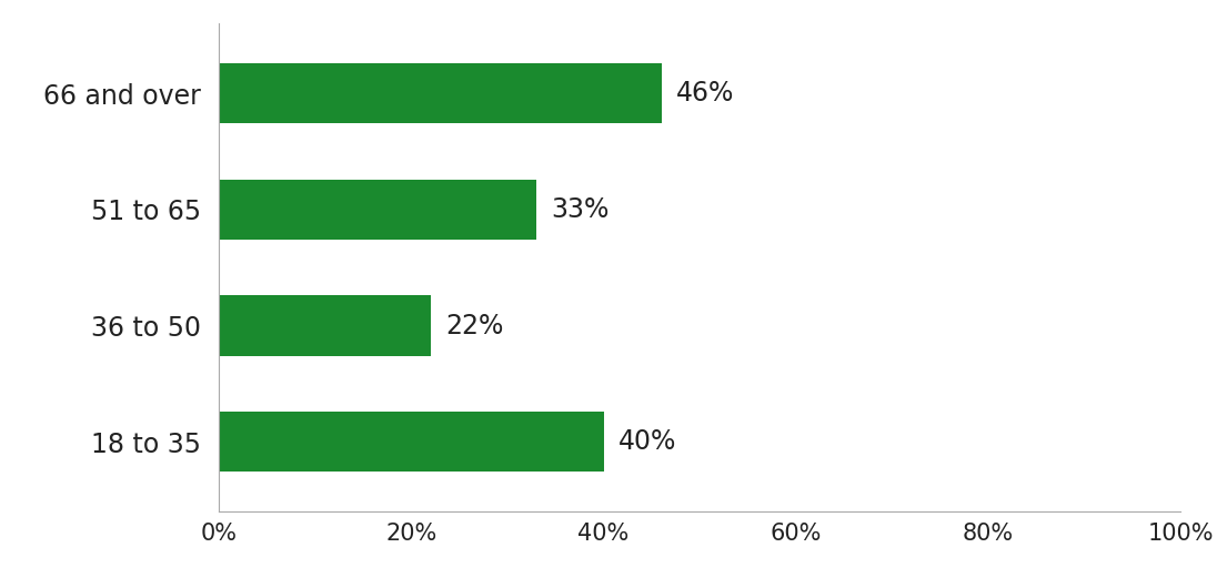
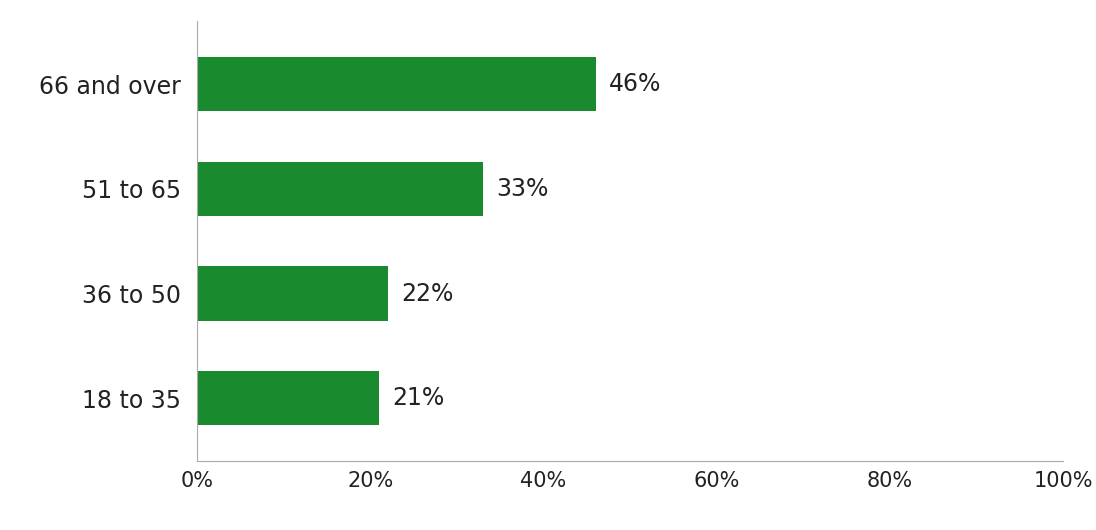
18 to 35: 40% -> 21%
